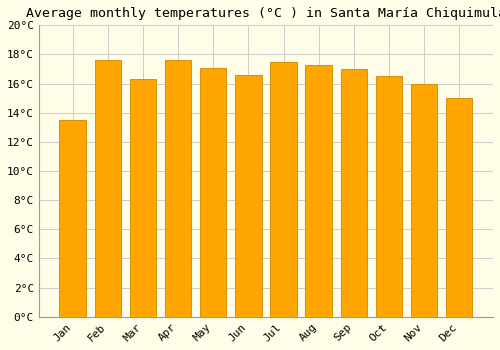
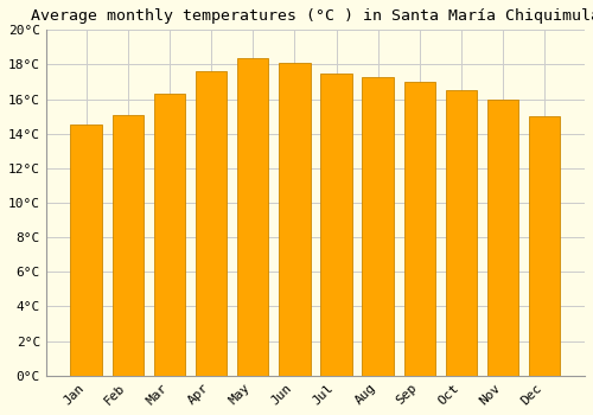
Jan: 13.5°C -> 14.5°C
Feb: 17.6°C -> 15.1°C
May: 17.1°C -> 18.4°C
Jun: 16.6°C -> 18.1°C
